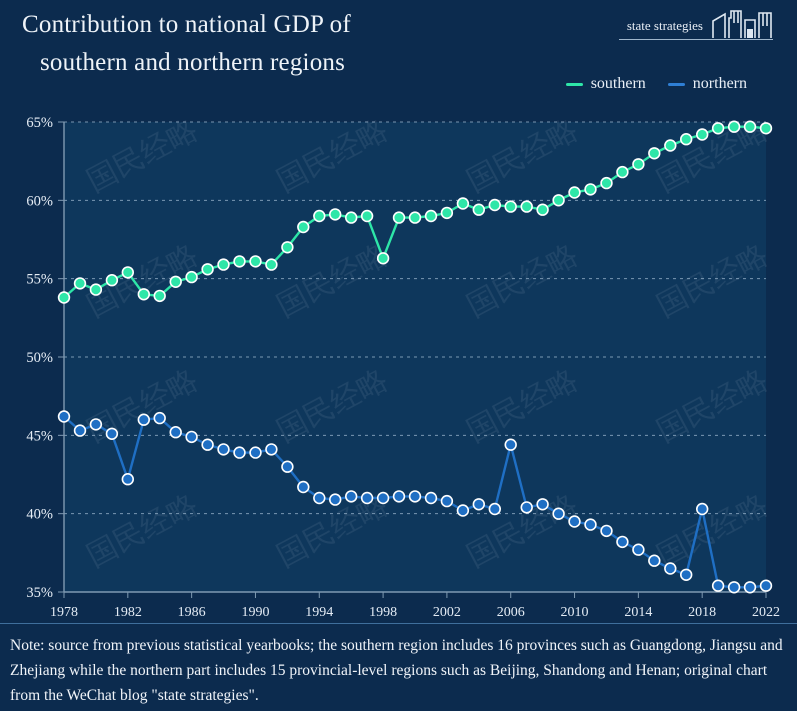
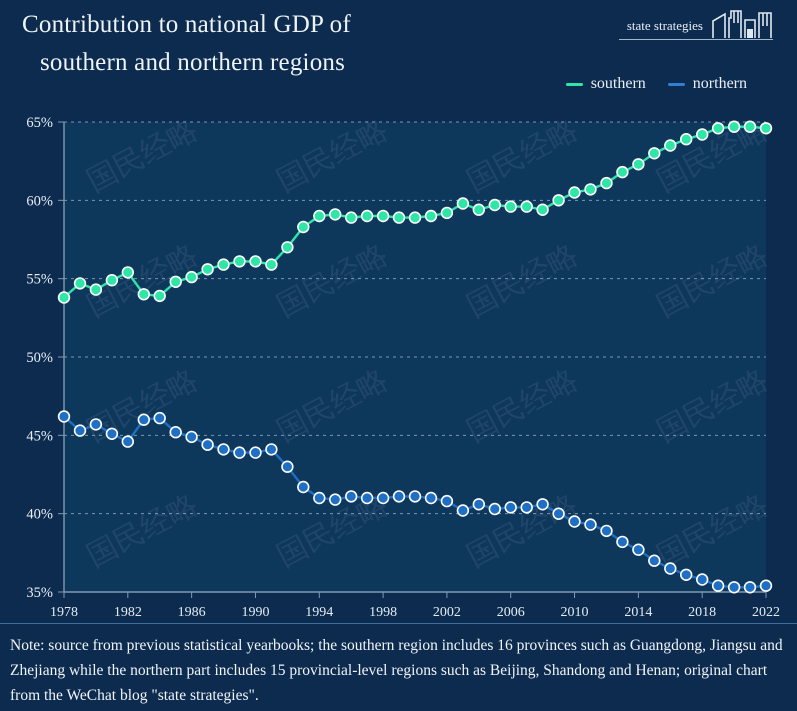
northern/1982: 42.2% -> 44.6%
southern/1998: 56.3% -> 59.0%
northern/2006: 44.4% -> 40.4%
northern/2018: 40.3% -> 35.8%
